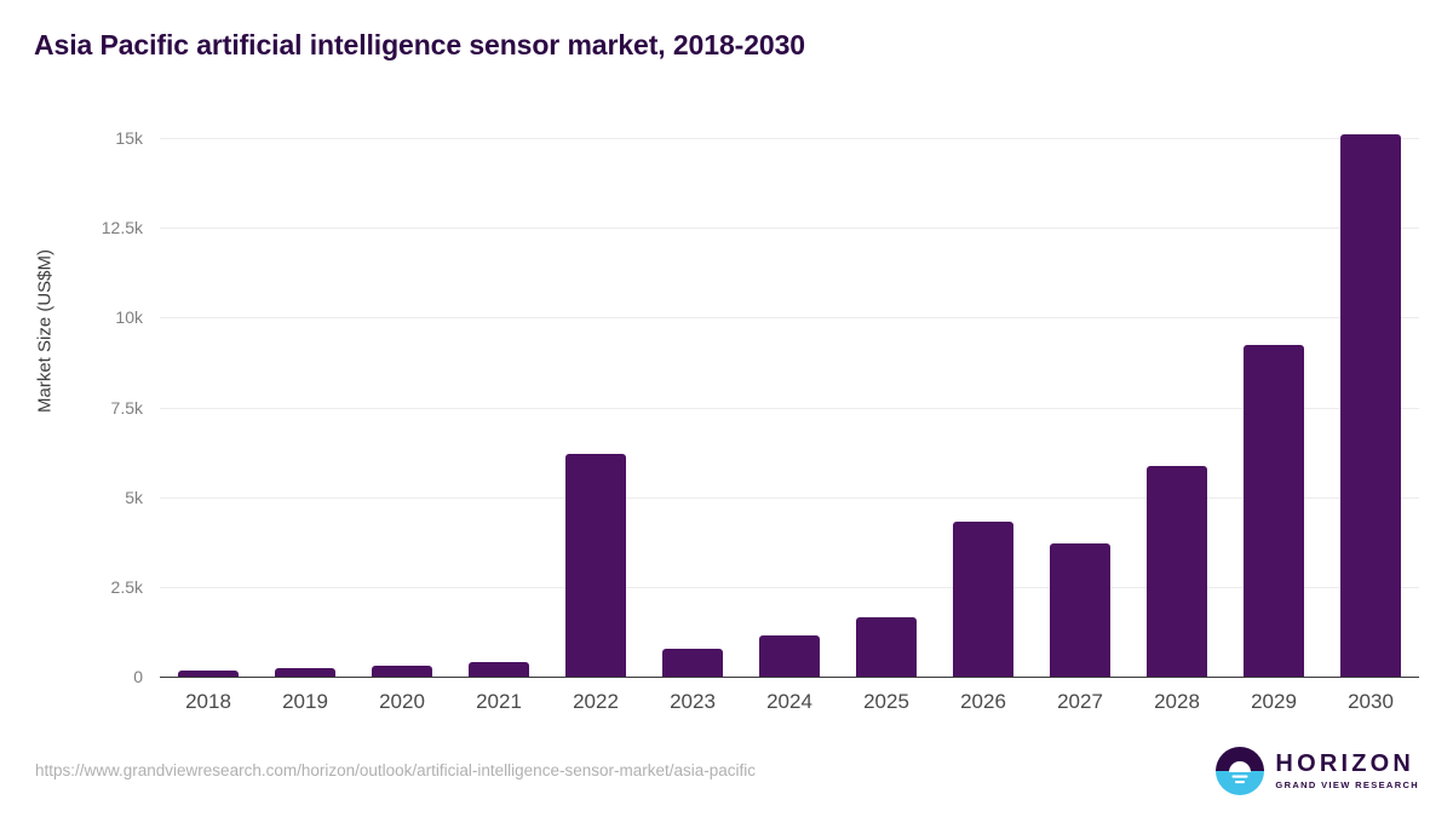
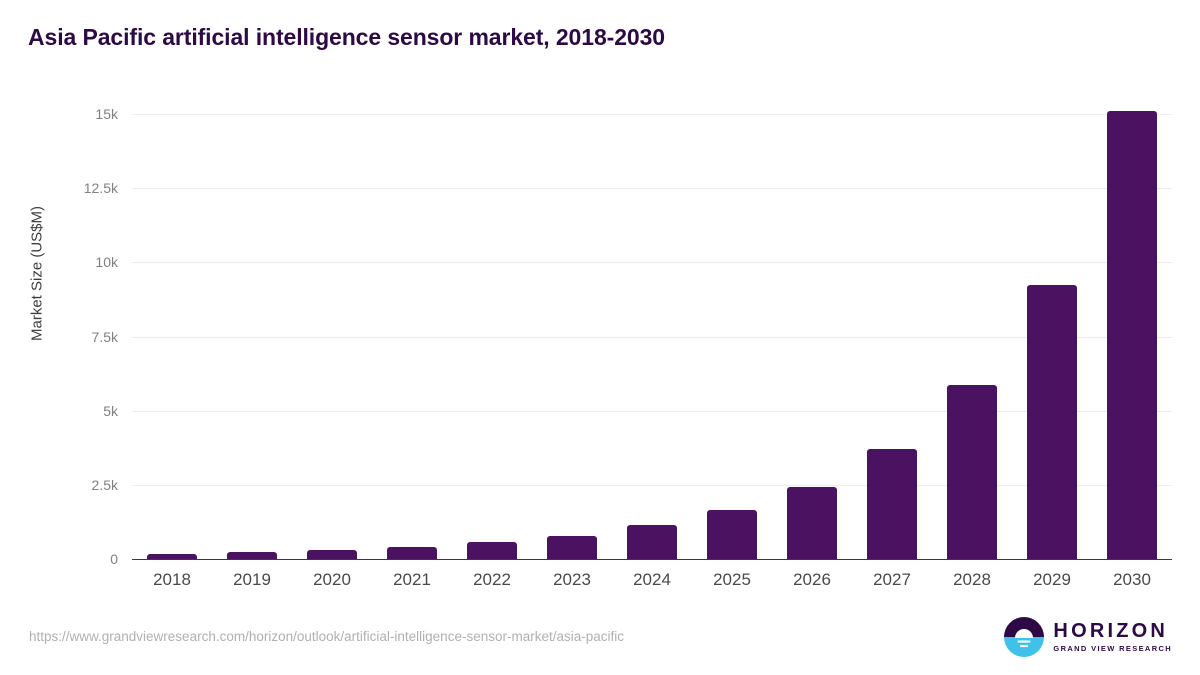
2022: 6.2k -> 0.6k
2026: 4.3k -> 2.4k
